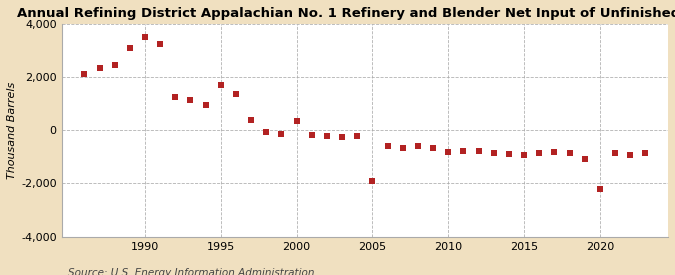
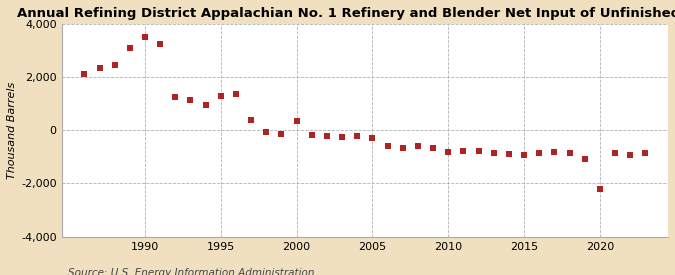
1995: 1,700 -> 1,300
2005: -1,900 -> -300
